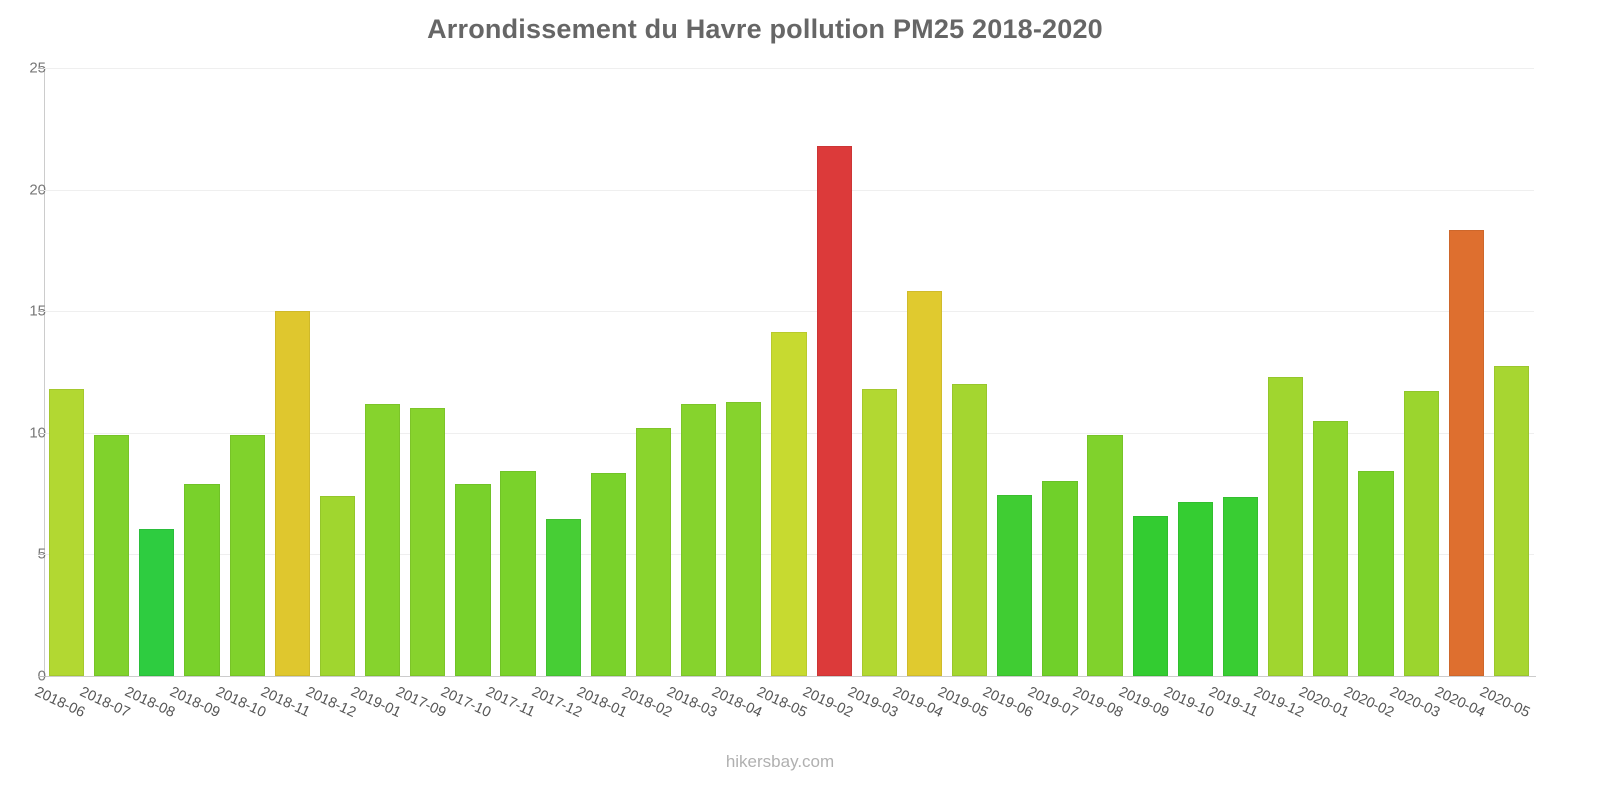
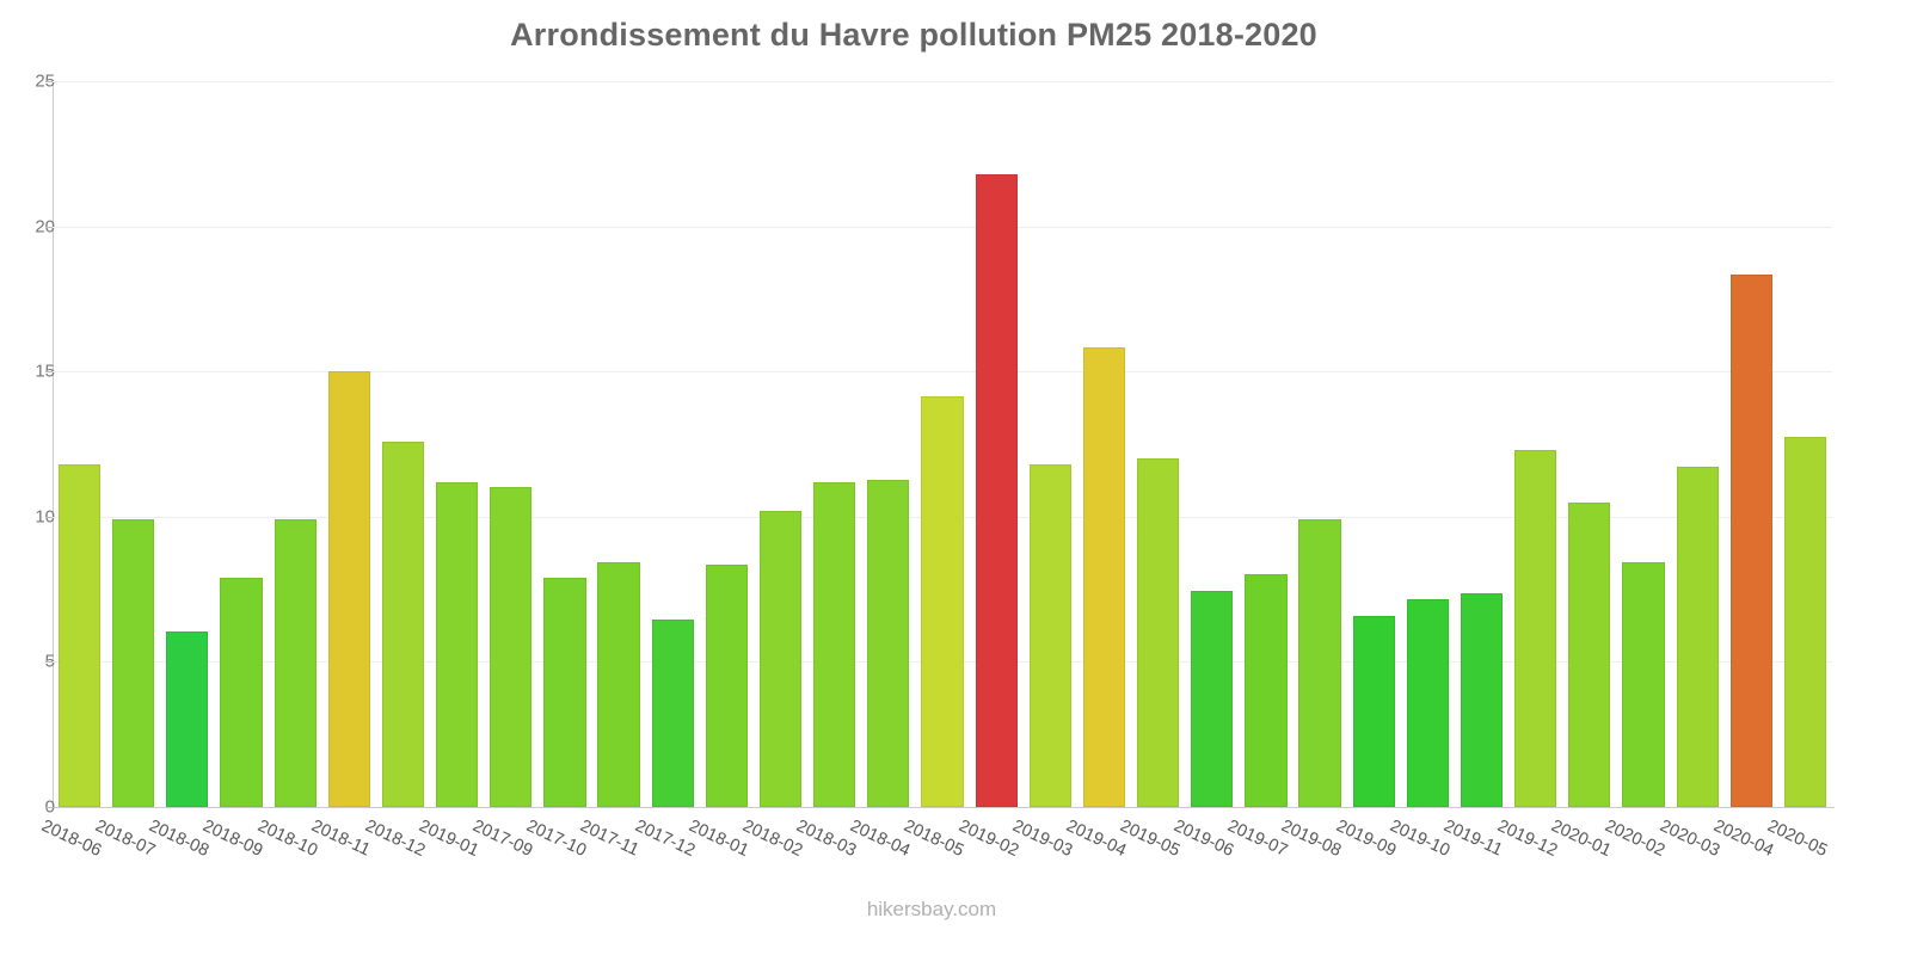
2018-12: 7.4 -> 12.6
